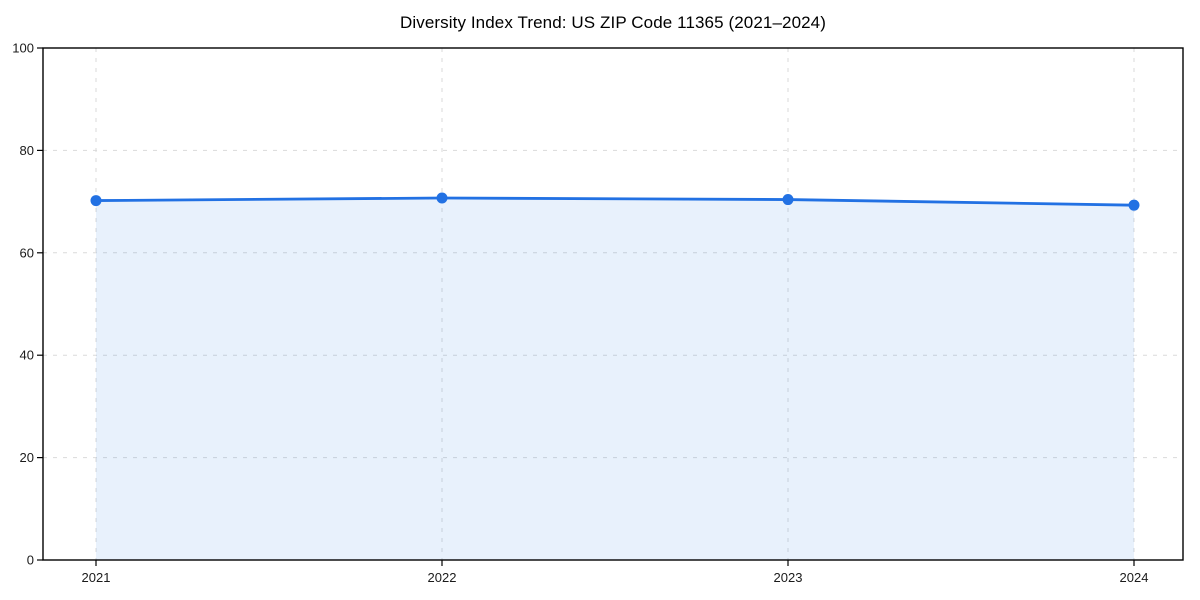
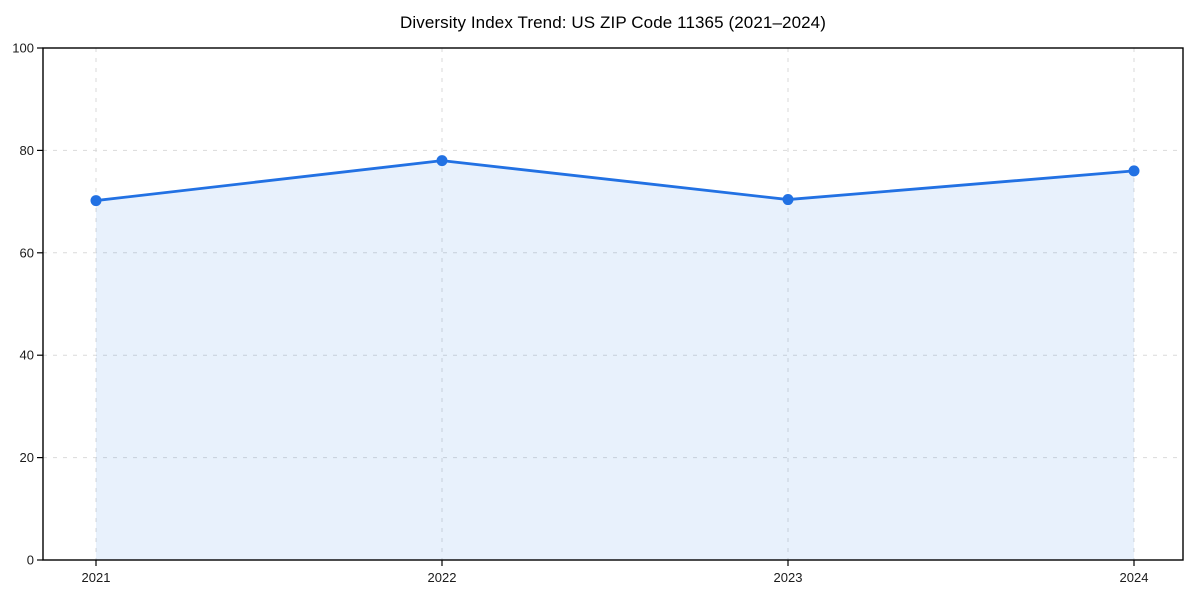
2022: 71 -> 78
2024: 69 -> 76
